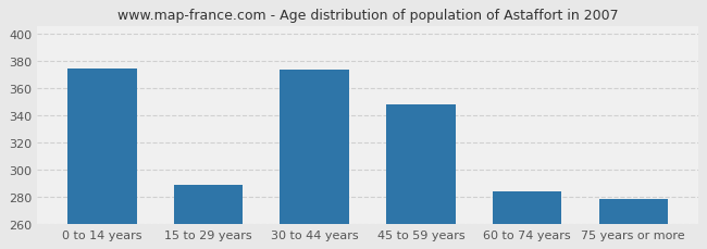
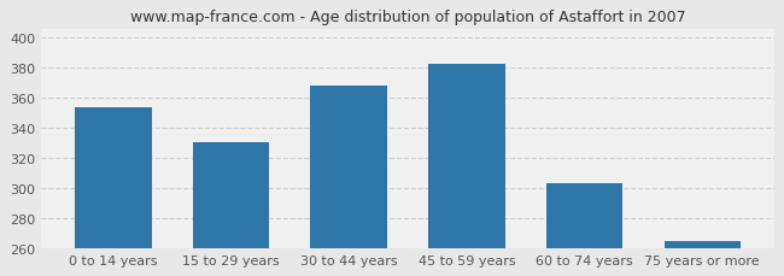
0 to 14 years: 374 -> 353
15 to 29 years: 289 -> 330
30 to 44 years: 373 -> 368
45 to 59 years: 348 -> 382
60 to 74 years: 284 -> 303
75 years or more: 278 -> 265
